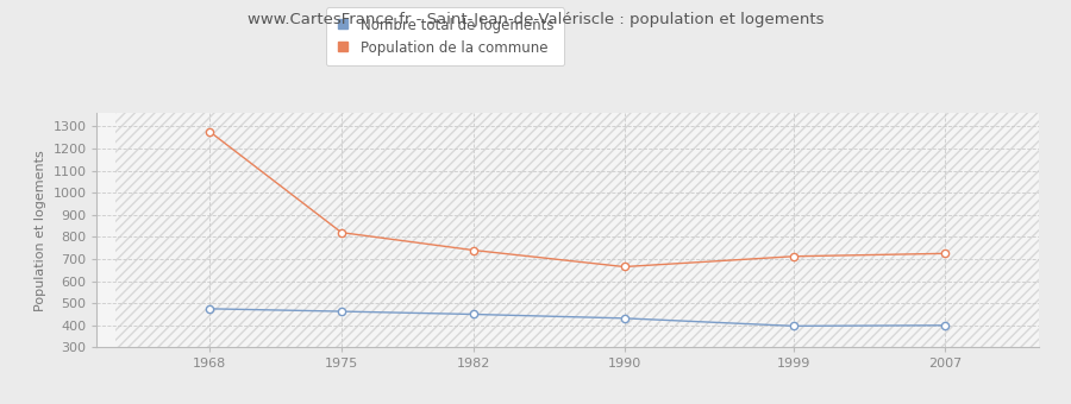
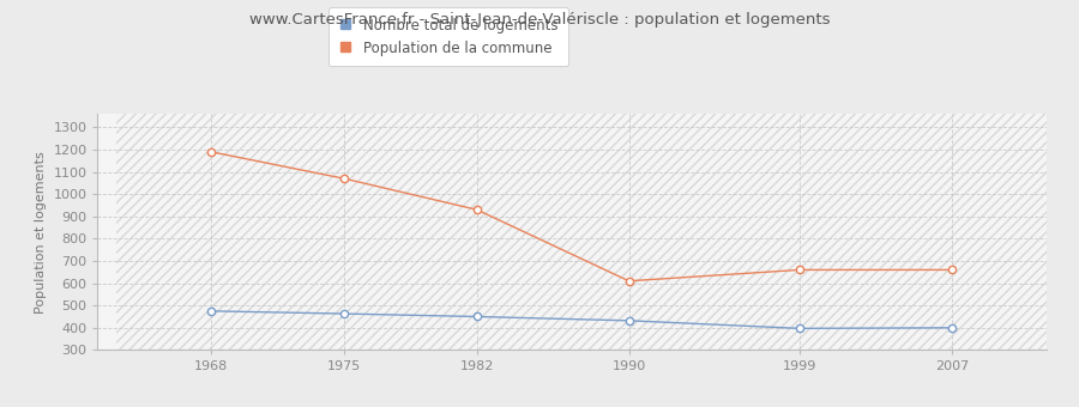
Population de la commune/1968: 1280 -> 1190
Population de la commune/1975: 820 -> 1070
Population de la commune/1982: 740 -> 930
Population de la commune/1990: 660 -> 610
Population de la commune/1999: 710 -> 660
Population de la commune/2007: 720 -> 660
